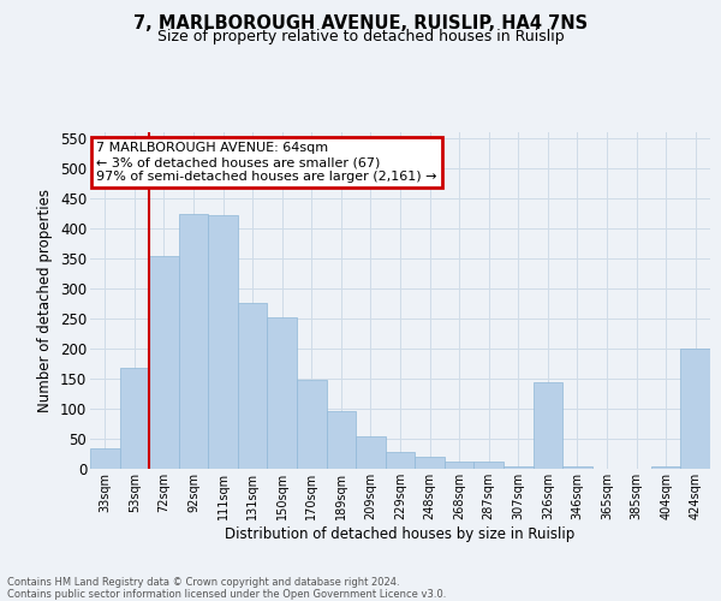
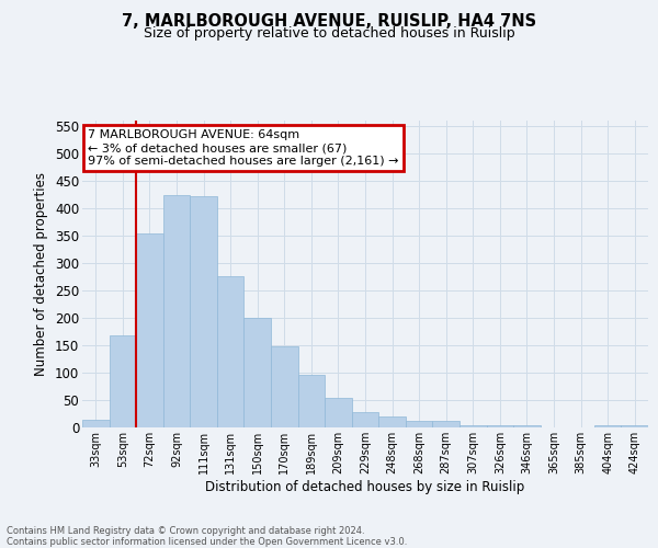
33sqm: 34 -> 15
150sqm: 252 -> 200
326sqm: 144 -> 5
424sqm: 200 -> 4
